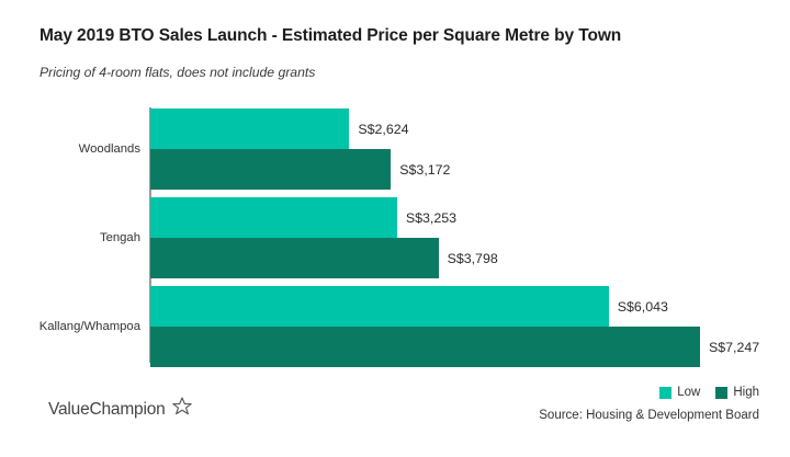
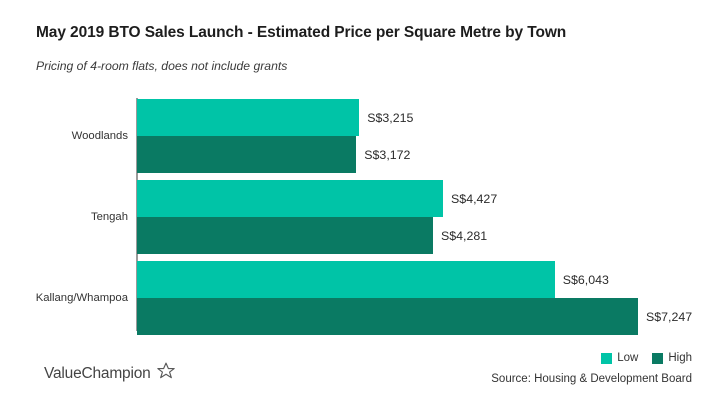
Low/Woodlands: 2,624 -> 3,215
Low/Tengah: 3,253 -> 4,427
High/Tengah: 3,798 -> 4,281
